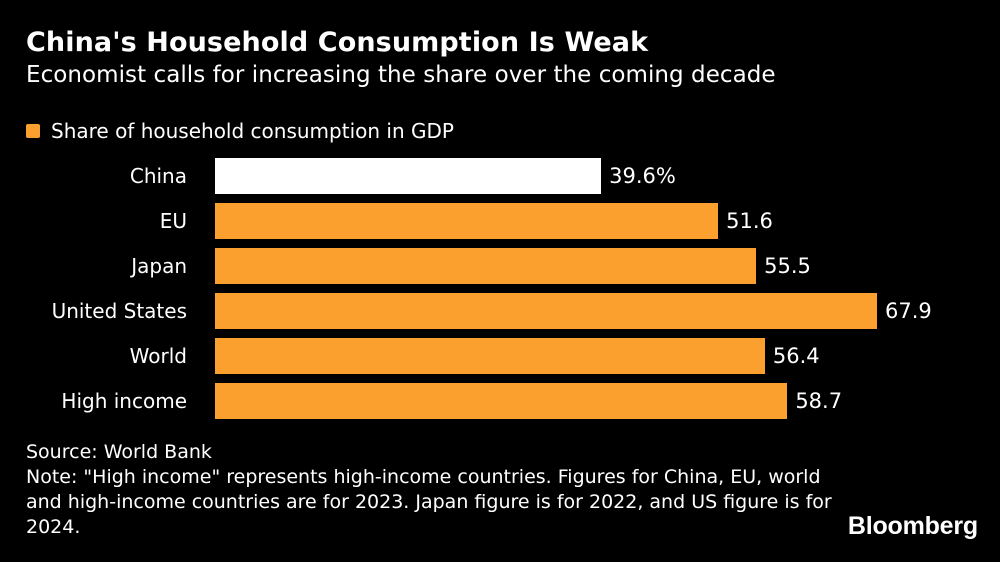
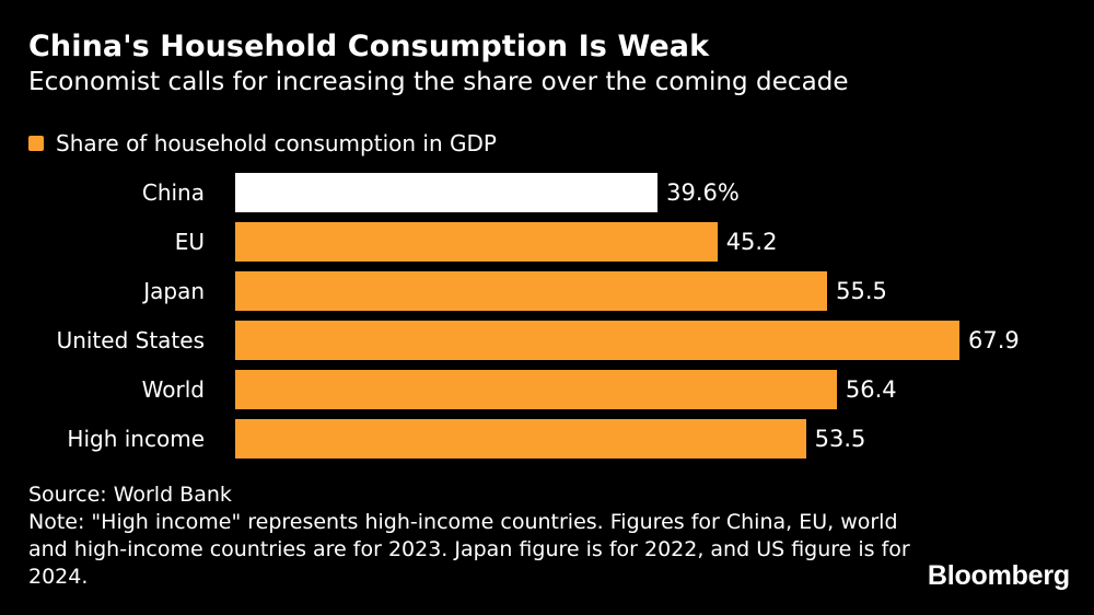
EU: 51.6 -> 45.2
High income: 58.7 -> 53.5
